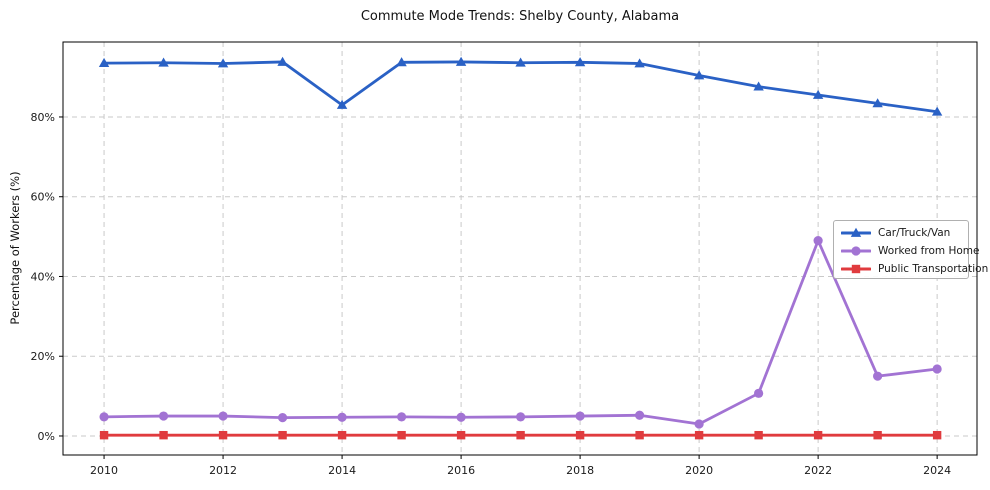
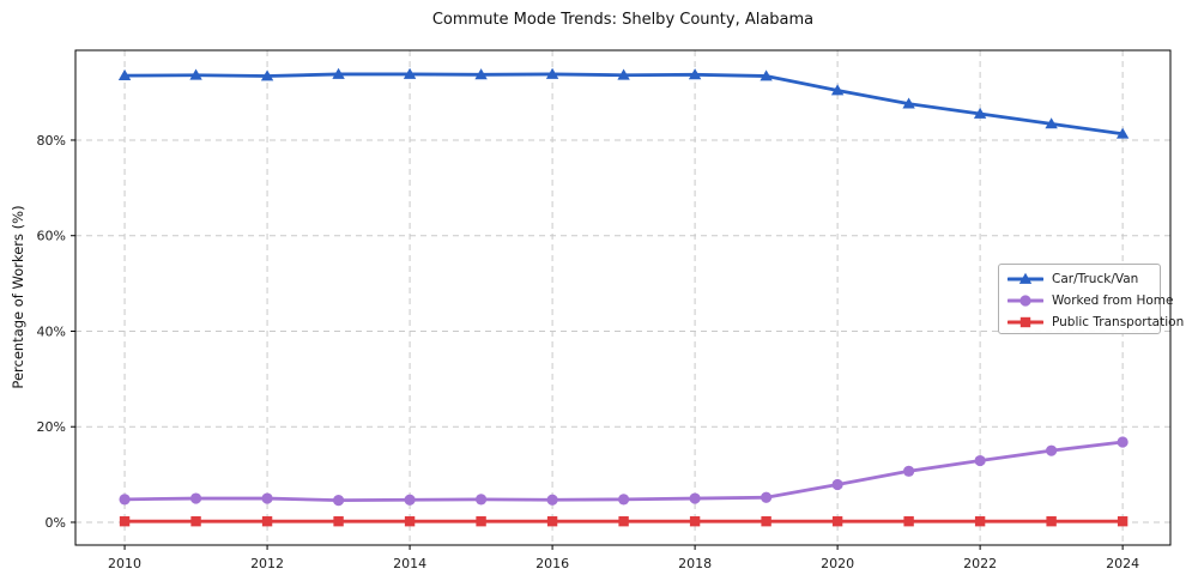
Car/Truck/Van/2014: 83% -> 94%
Worked from Home/2020: 3% -> 8%
Worked from Home/2022: 49% -> 13%
